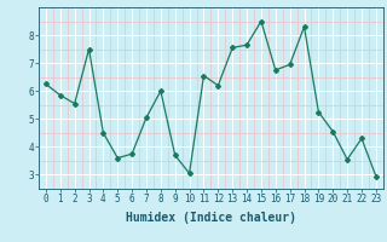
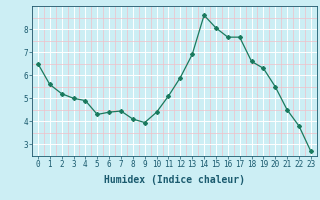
0: 6.25 -> 6.50
1: 5.85 -> 5.60
2: 5.55 -> 5.20
3: 7.50 -> 5.00
4: 4.50 -> 4.90
5: 3.60 -> 4.30
6: 3.75 -> 4.40
7: 5.05 -> 4.45
8: 6.00 -> 4.10
9: 3.70 -> 3.95
10: 3.05 -> 4.40
11: 6.55 -> 5.10
12: 6.20 -> 5.90
13: 7.55 -> 6.90
14: 7.65 -> 8.60
15: 8.50 -> 8.05
16: 6.75 -> 7.65
17: 6.95 -> 7.65
18: 8.30 -> 6.60
19: 5.25 -> 6.30
20: 4.55 -> 5.50
21: 3.55 -> 4.50
22: 4.30 -> 3.80
23: 2.95 -> 2.70
